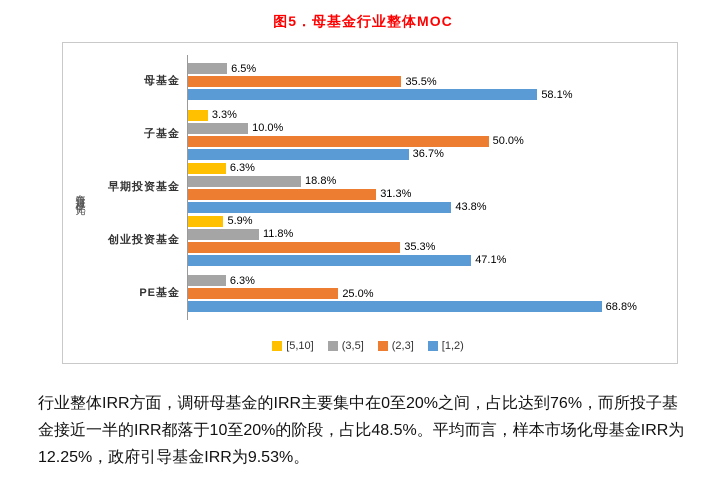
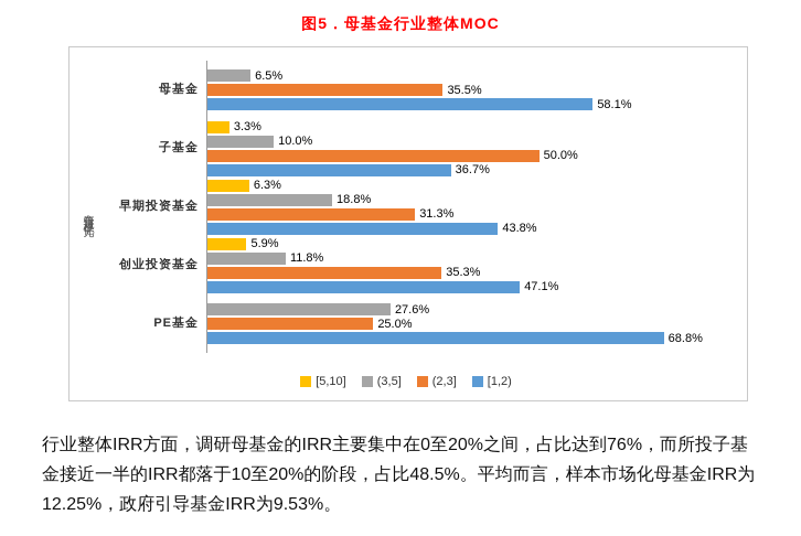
(3,5]/PE基金: 6.3% -> 27.6%
